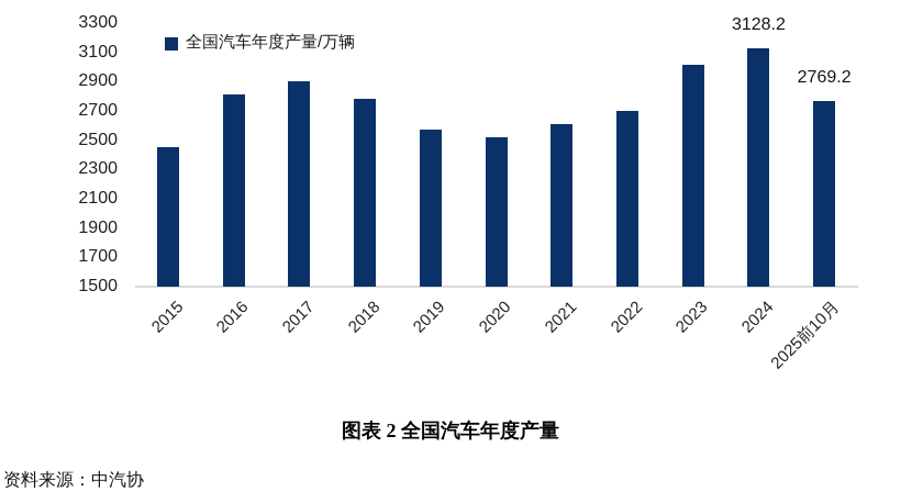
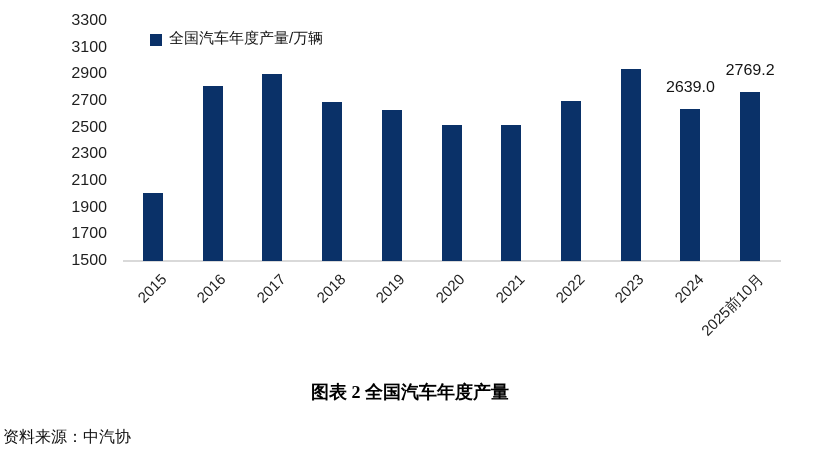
2015: 2450 -> 2010
2018: 2780 -> 2690
2019: 2570 -> 2630
2021: 2610 -> 2520
2023: 3020 -> 2940
2024: 3128.2 -> 2639.0
